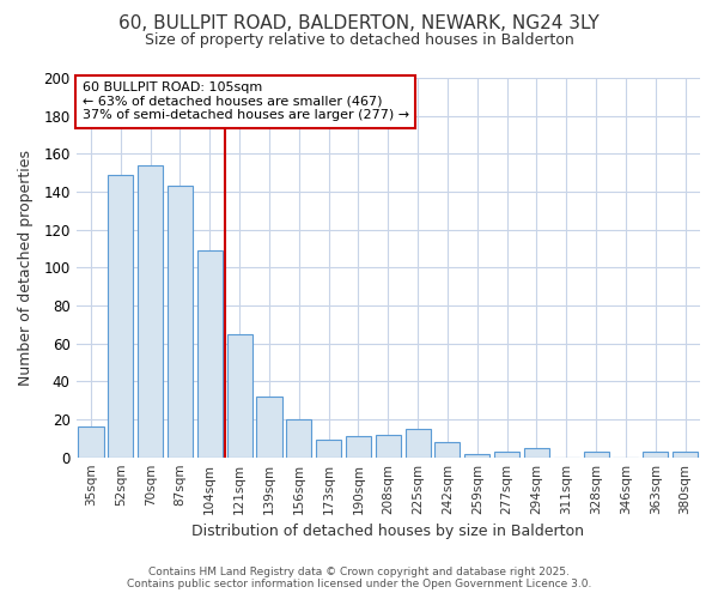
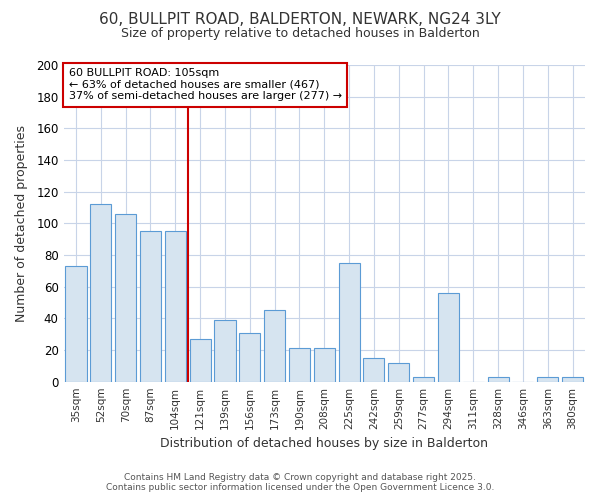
35sqm: 16 -> 73
52sqm: 149 -> 112
70sqm: 154 -> 106
87sqm: 143 -> 95
104sqm: 109 -> 95
121sqm: 65 -> 27
139sqm: 32 -> 39
156sqm: 20 -> 31
173sqm: 9 -> 45
190sqm: 11 -> 21
208sqm: 12 -> 21
225sqm: 15 -> 75
242sqm: 8 -> 15
259sqm: 2 -> 12
294sqm: 5 -> 56
